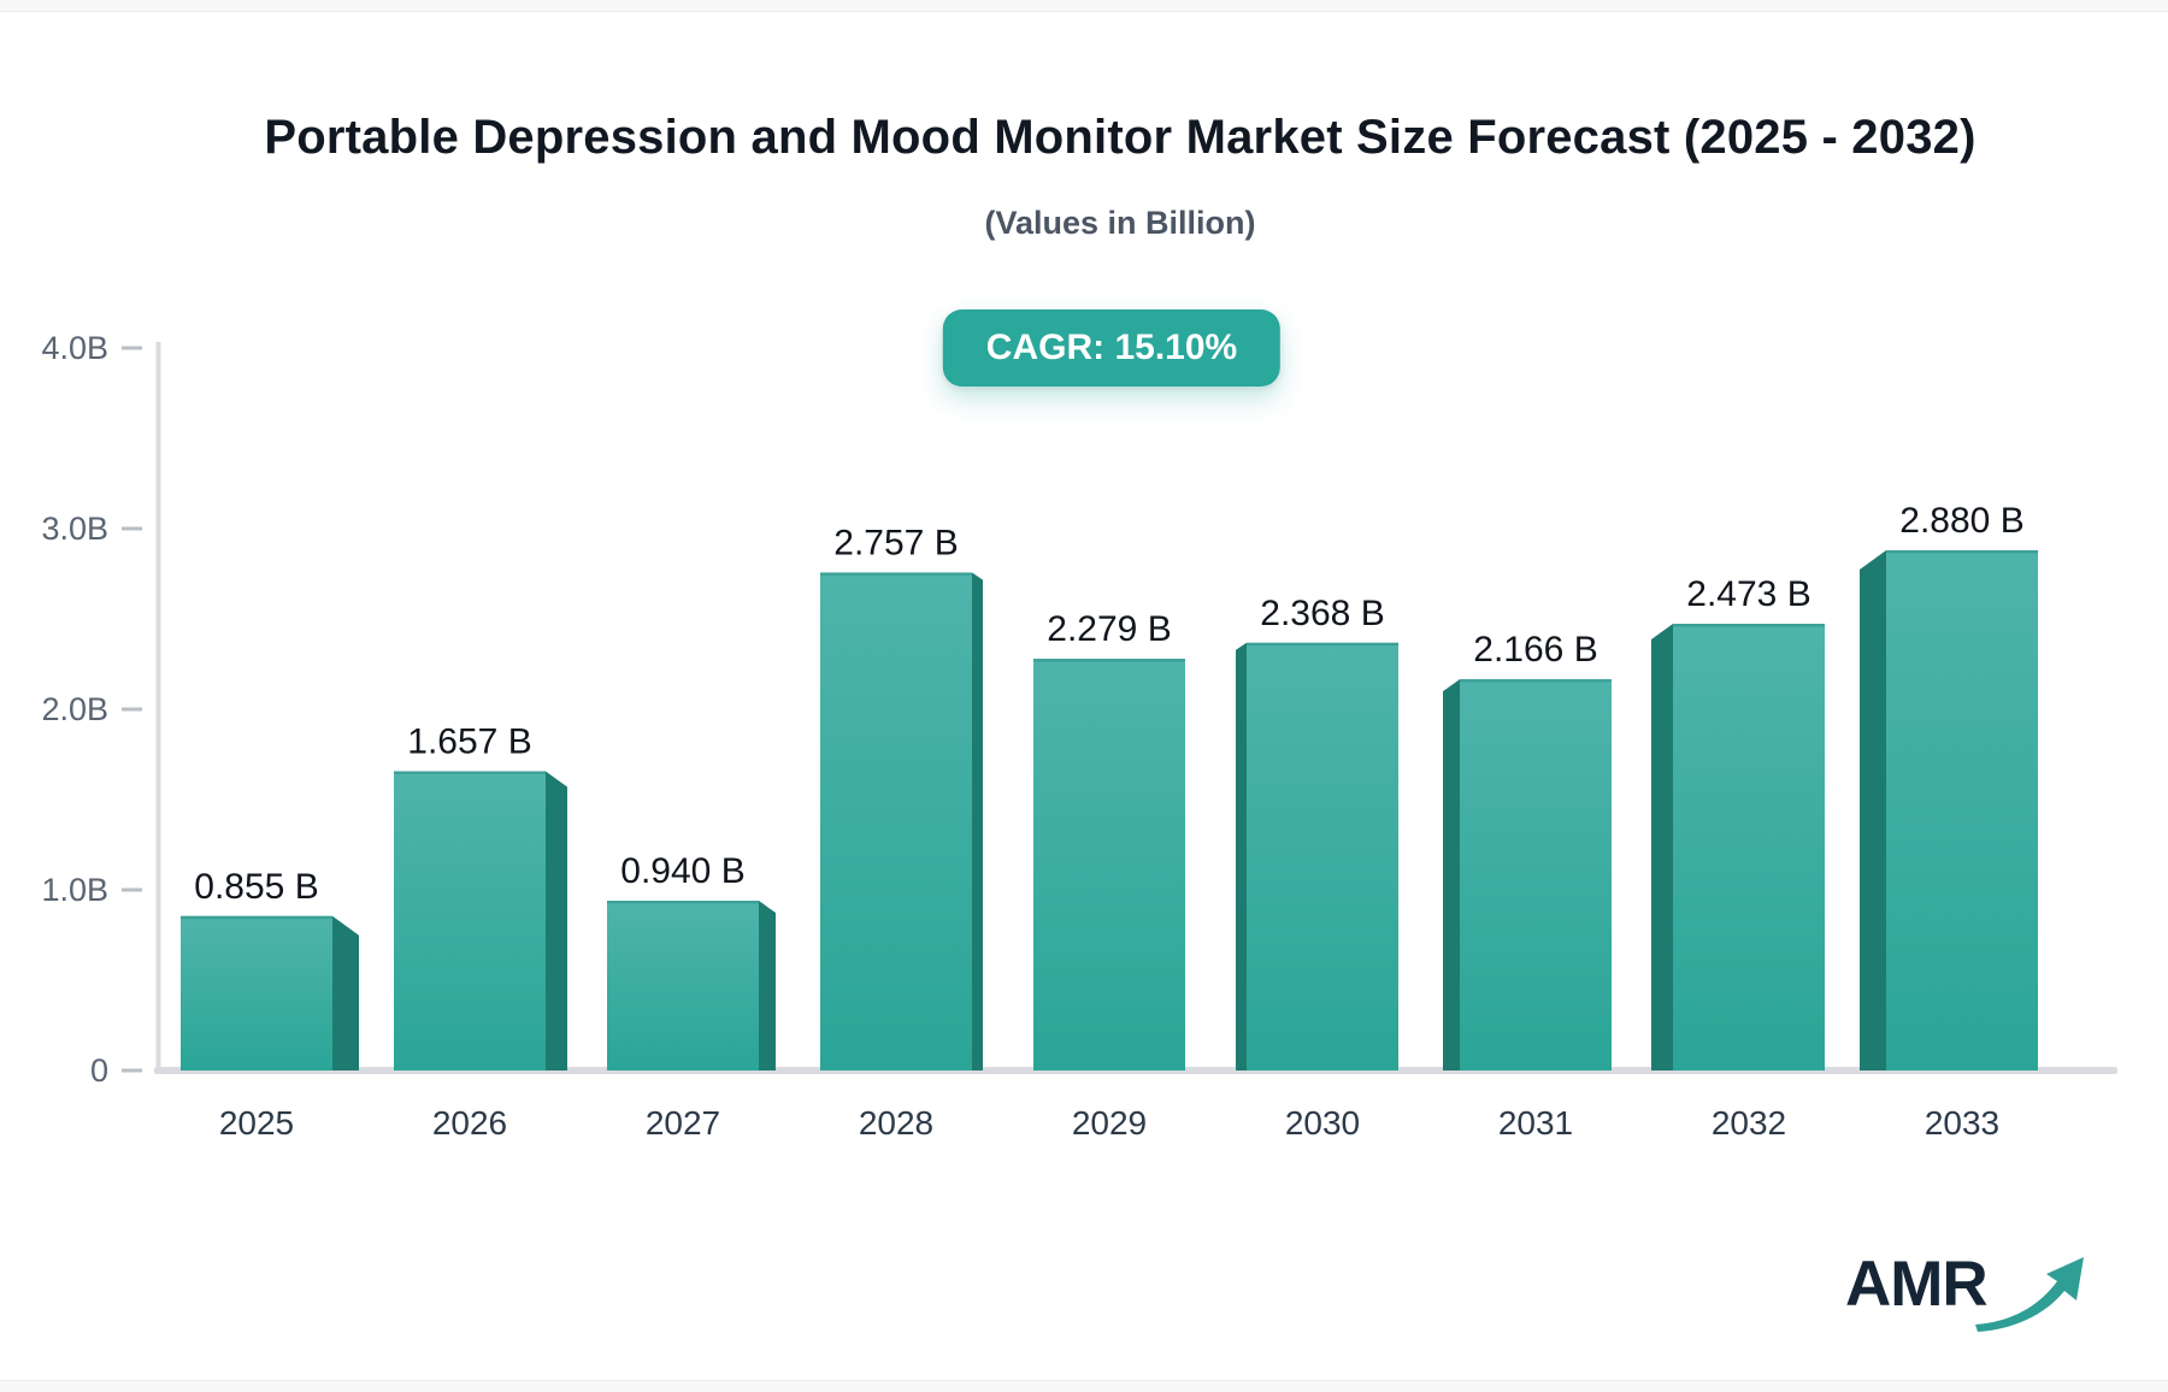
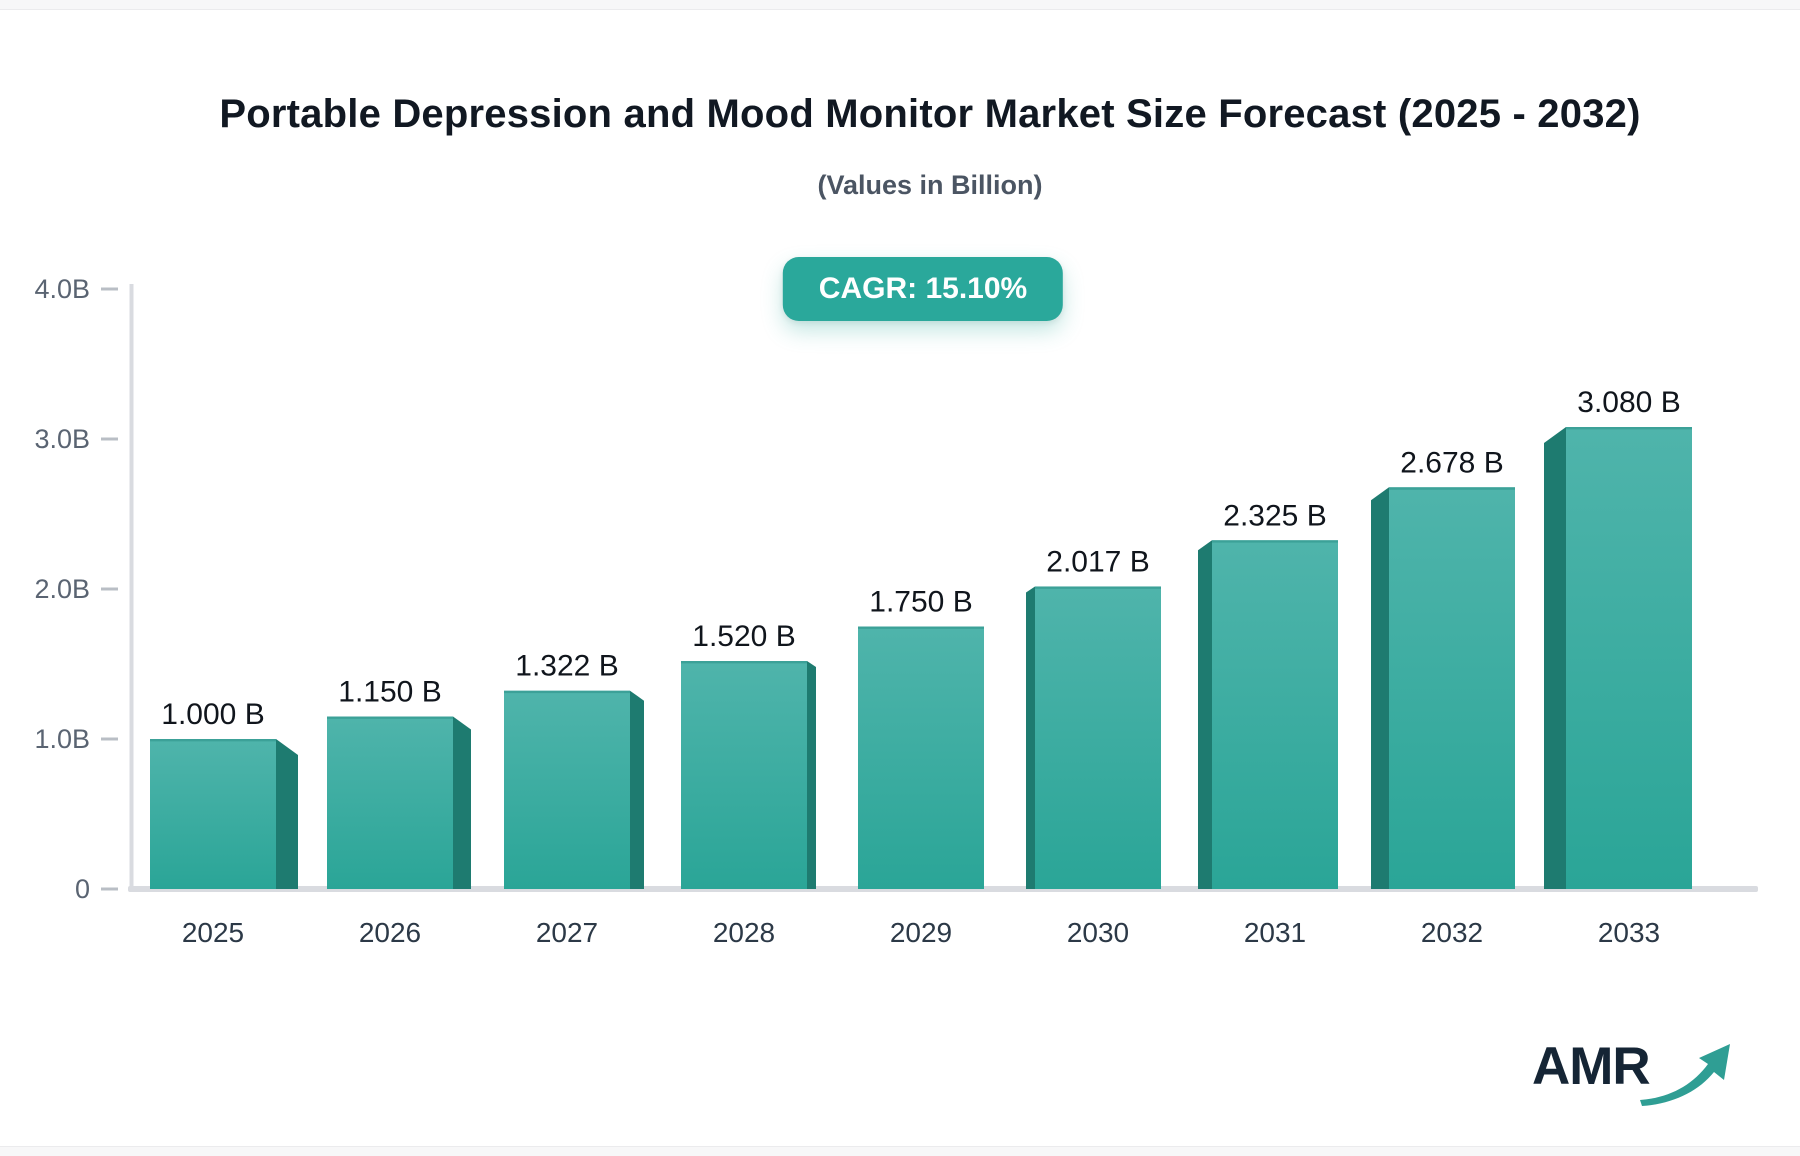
2025: 0.855 -> 1.000
2026: 1.657 -> 1.150
2027: 0.940 -> 1.322
2028: 2.757 -> 1.520
2029: 2.279 -> 1.750
2030: 2.368 -> 2.017
2031: 2.166 -> 2.325
2032: 2.473 -> 2.678
2033: 2.880 -> 3.080
